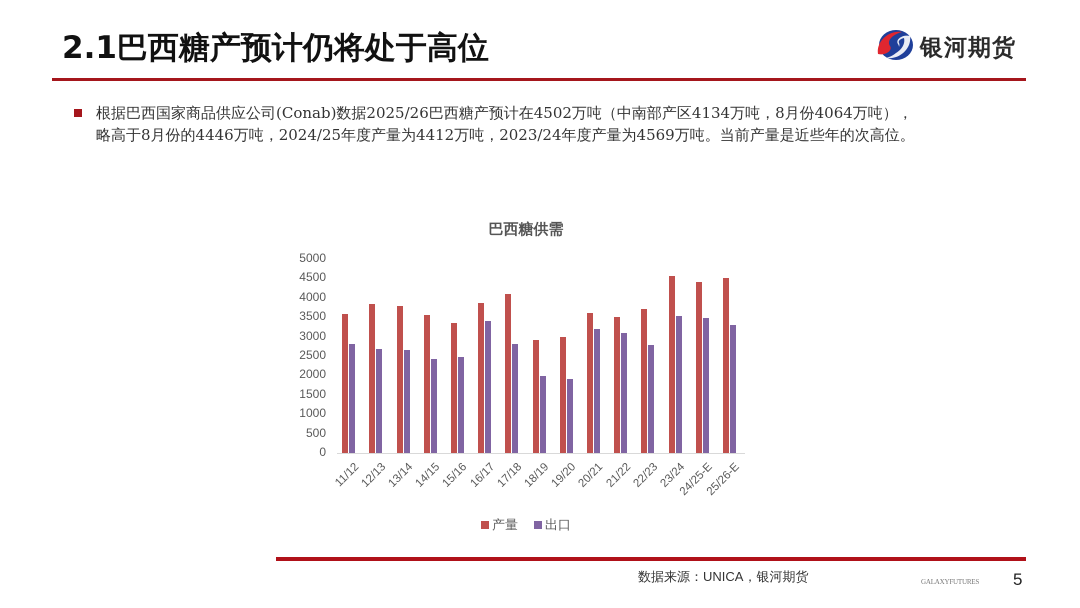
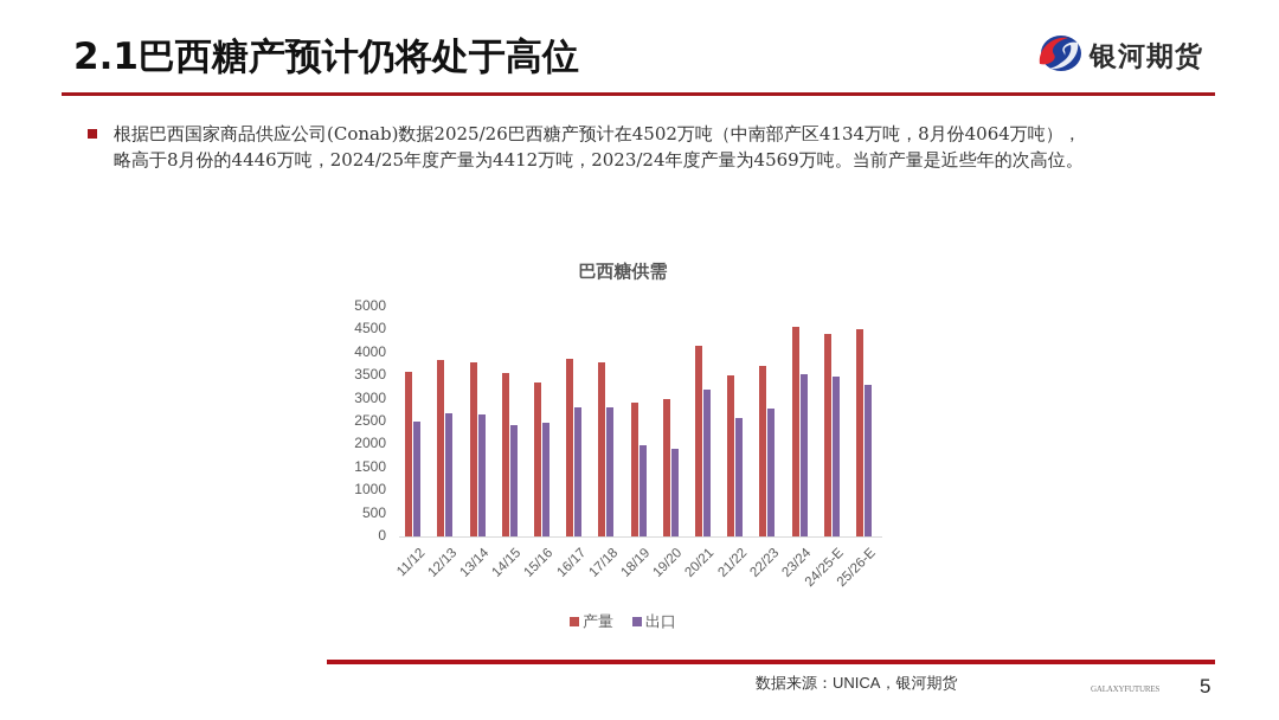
出口/11/12: 2800 -> 2500
出口/16/17: 3400 -> 2800
产量/17/18: 4100 -> 3800
产量/20/21: 3600 -> 4100
出口/21/22: 3100 -> 2600
